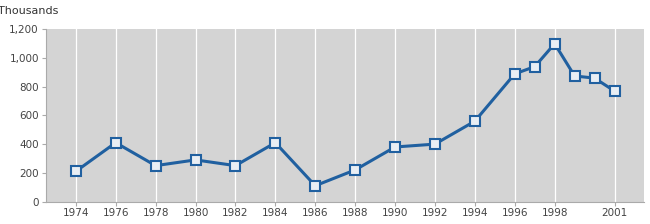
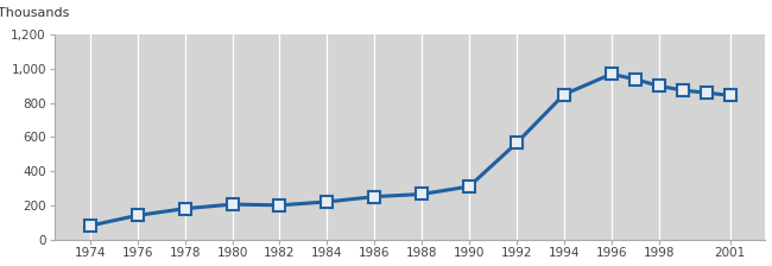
1974: 210 -> 80
1976: 410 -> 140
1978: 250 -> 180
1980: 290 -> 200
1982: 250 -> 200
1984: 410 -> 220
1986: 110 -> 250
1988: 220 -> 260
1990: 380 -> 310
1992: 400 -> 560
1994: 560 -> 850
1996: 890 -> 970
1998: 1,100 -> 900
2001: 770 -> 840
